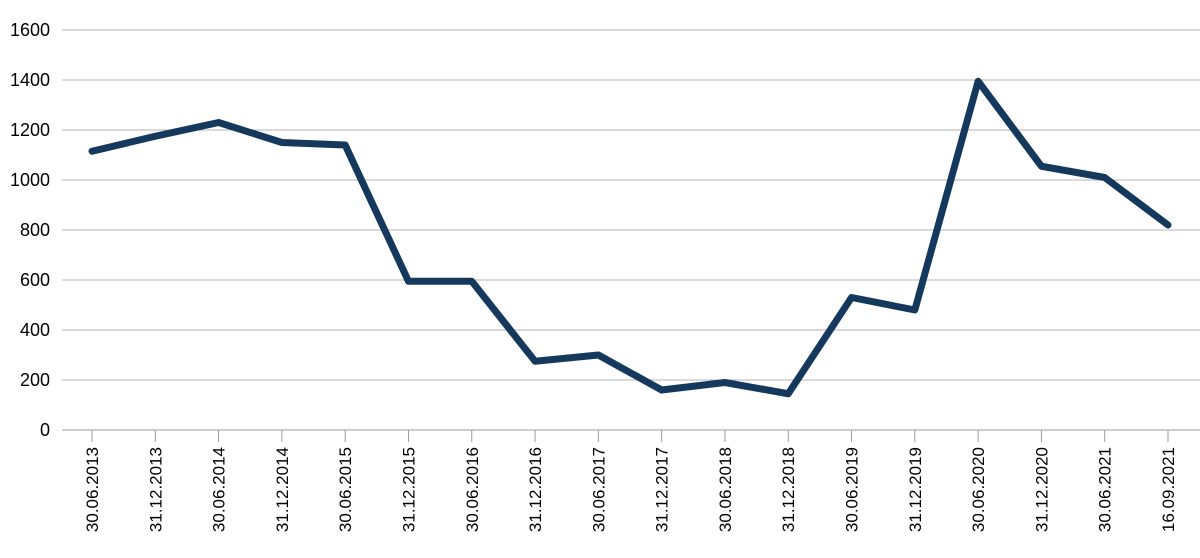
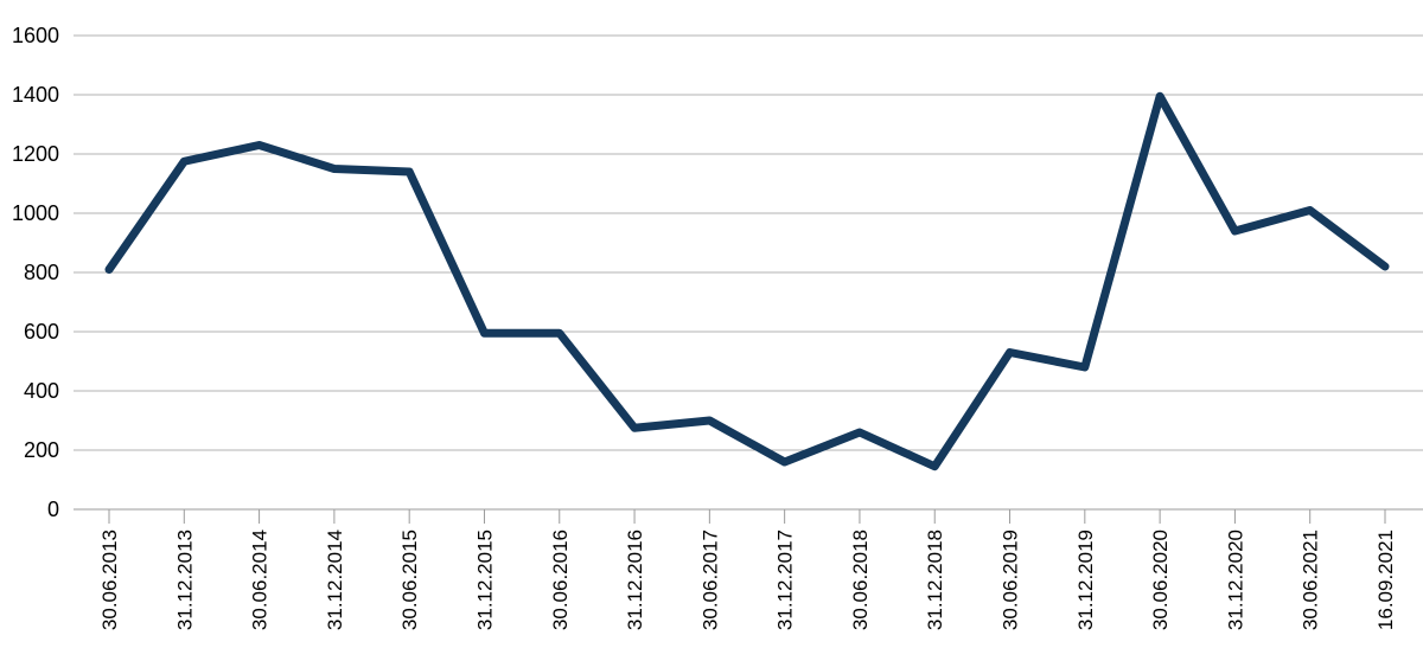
30.06.2013: 1120 -> 810
30.06.2018: 190 -> 260
31.12.2020: 1060 -> 940
